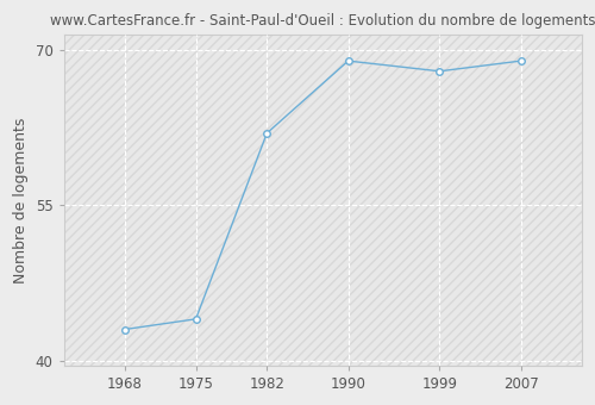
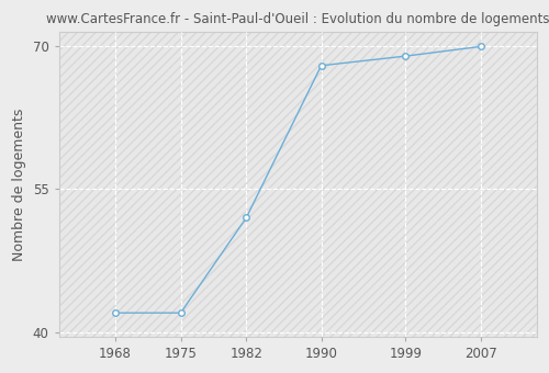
1968: 43 -> 42
1975: 44 -> 42
1982: 62 -> 52
1990: 69 -> 68
1999: 68 -> 69
2007: 69 -> 70
